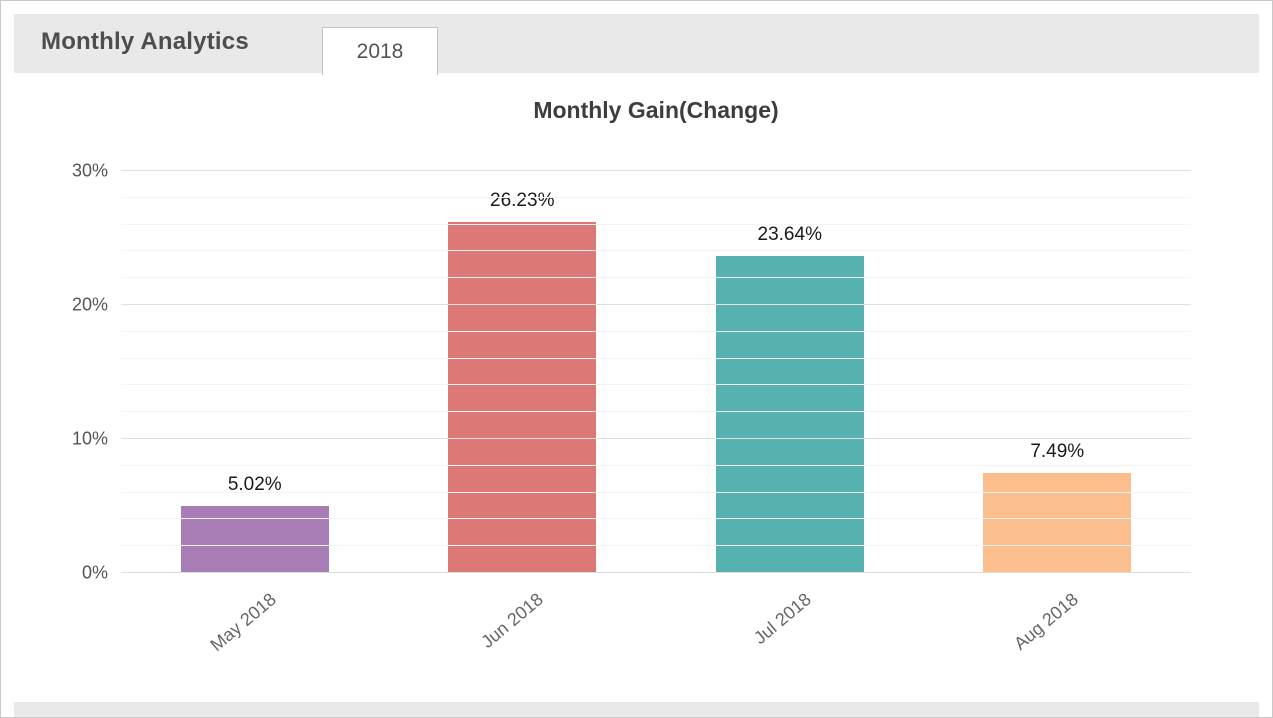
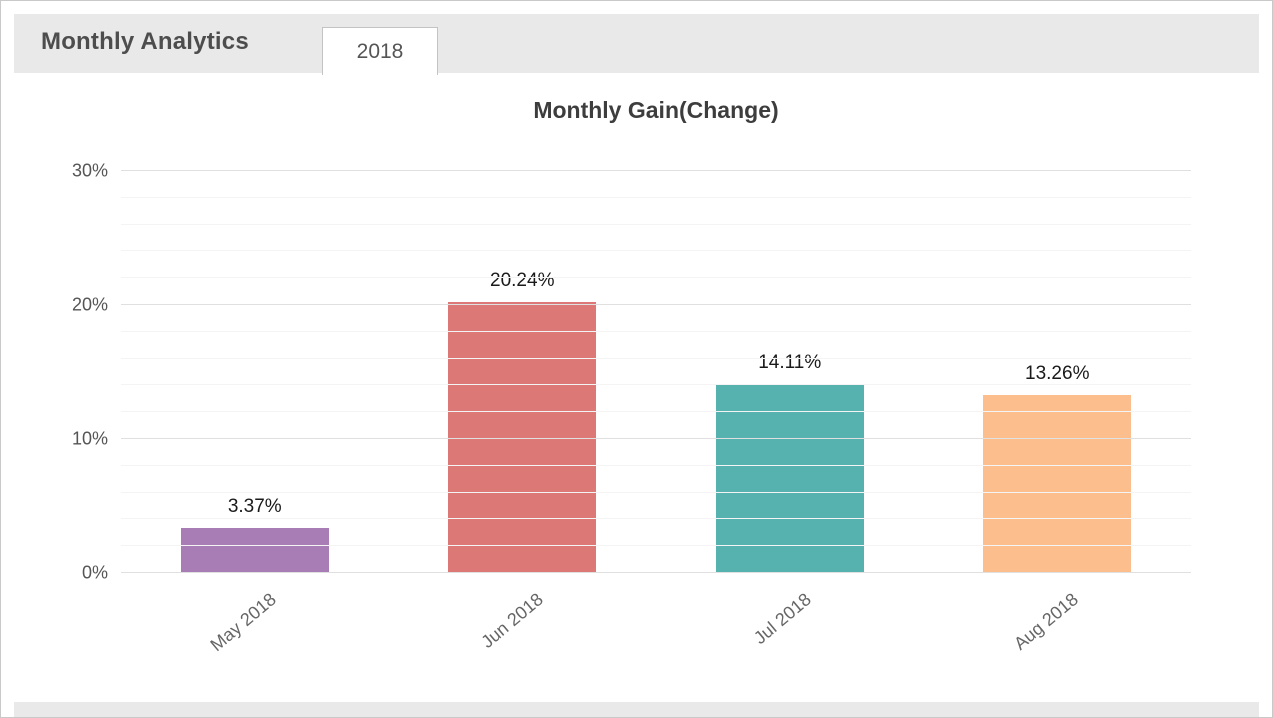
May 2018: 5.02% -> 3.37%
Jun 2018: 26.23% -> 20.24%
Jul 2018: 23.64% -> 14.11%
Aug 2018: 7.49% -> 13.26%
